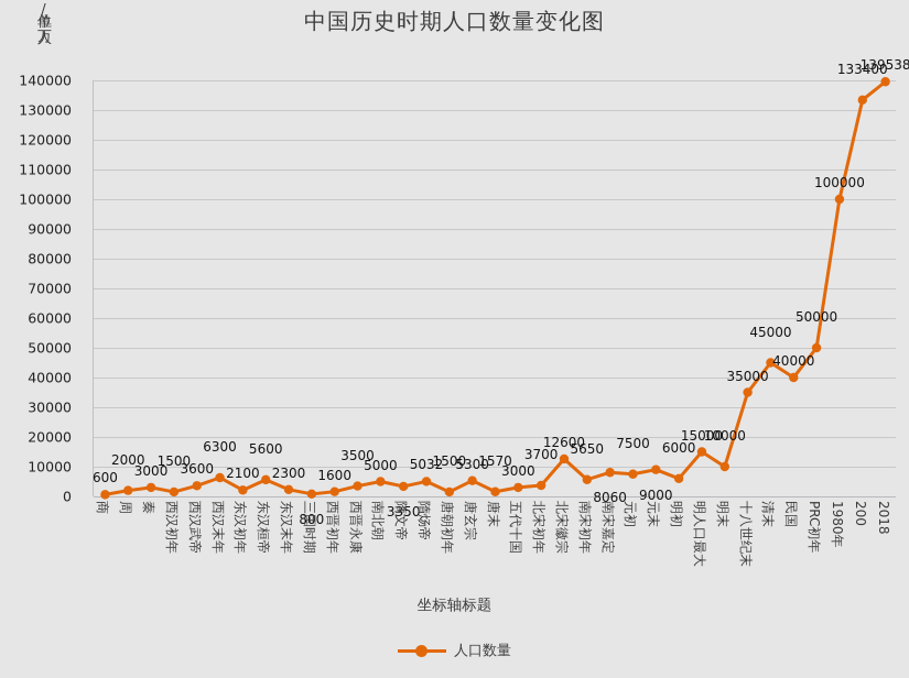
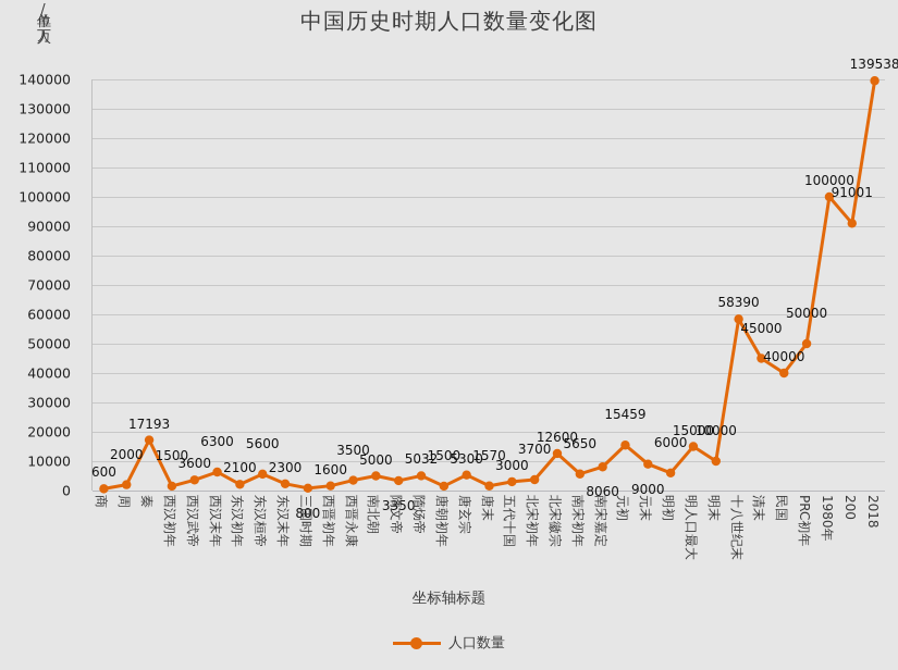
秦: 3000 -> 17193
元初: 7500 -> 15459
十八世纪末: 35000 -> 58390
200: 133400 -> 91001
